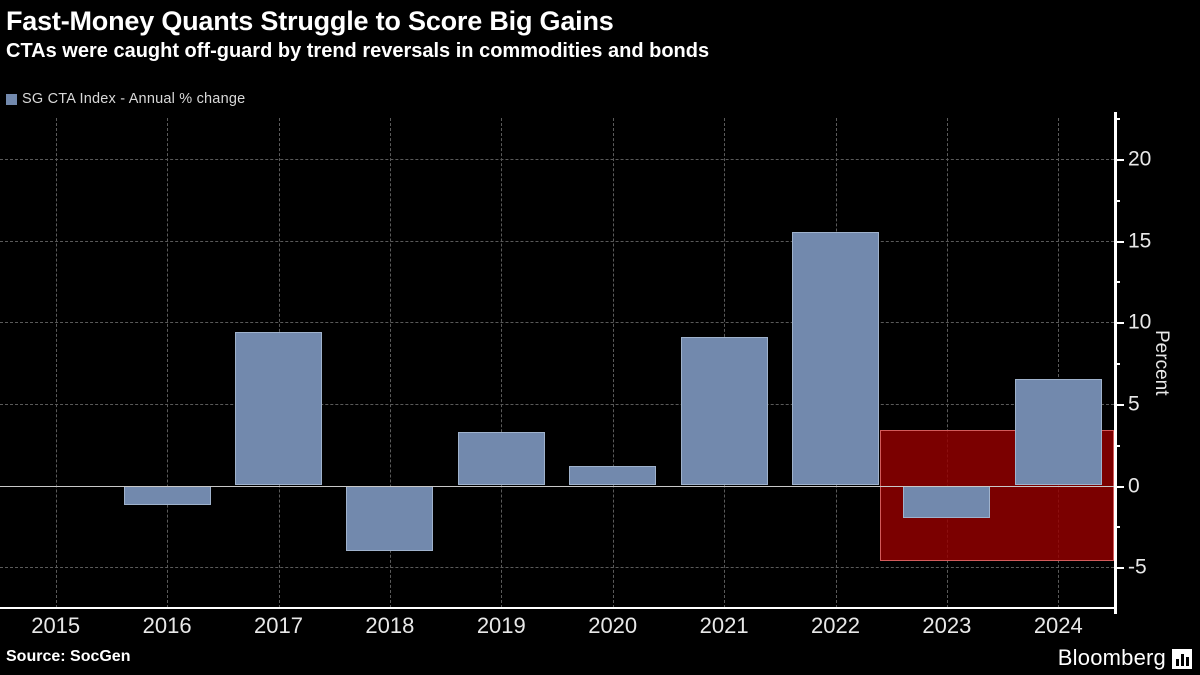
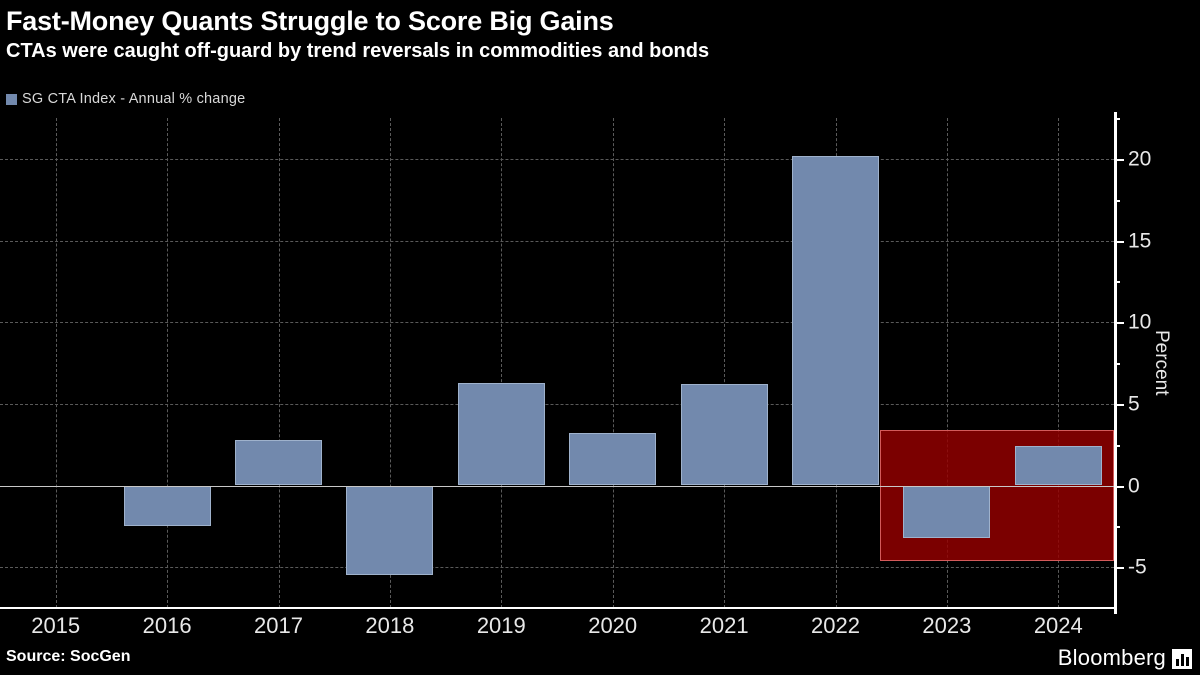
2016: -1.2 -> -2.5
2017: 9.4 -> 2.8
2018: -4.0 -> -5.5
2019: 3.3 -> 6.3
2020: 1.2 -> 3.2
2021: 9.1 -> 6.2
2022: 15.5 -> 20.2
2023: -2.0 -> -3.2
2024: 6.5 -> 2.4
